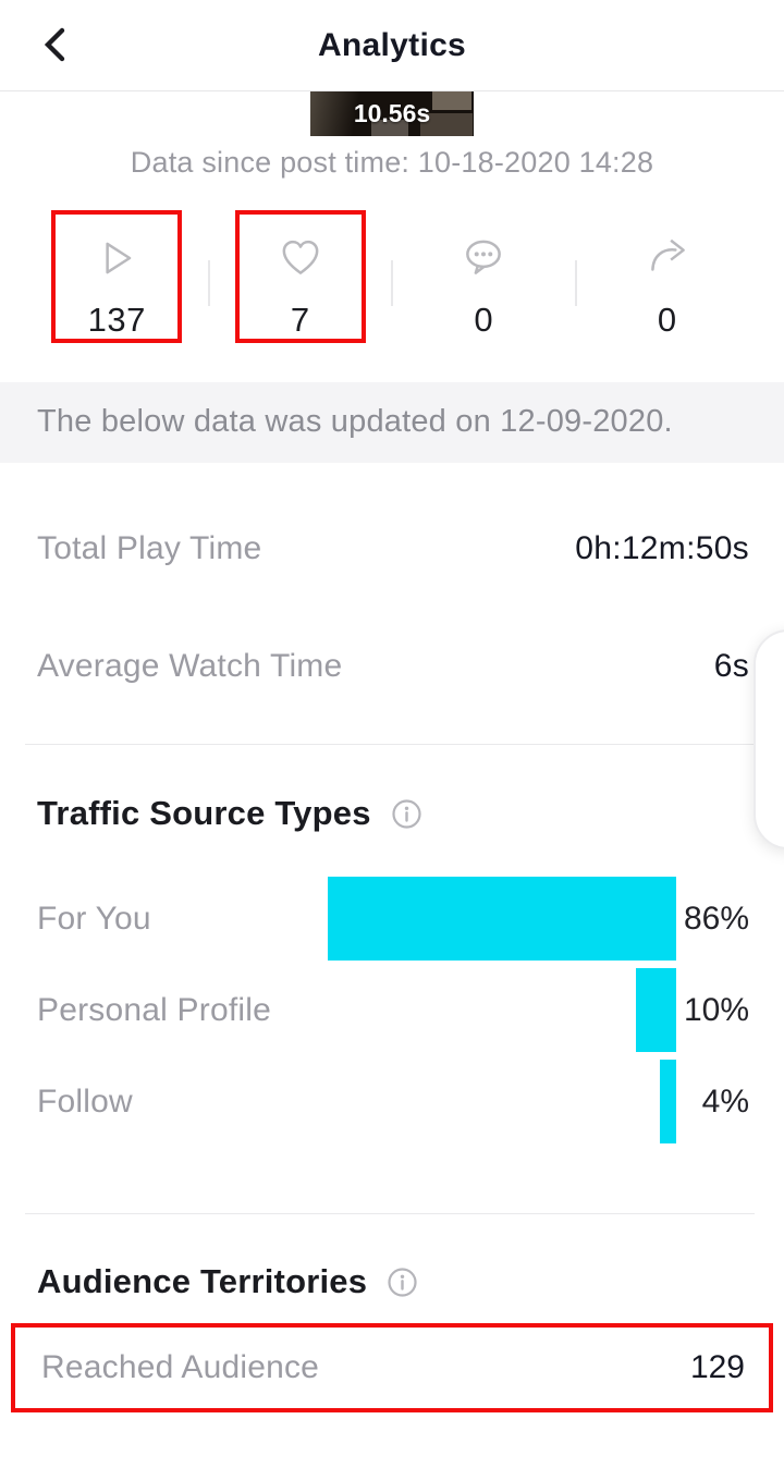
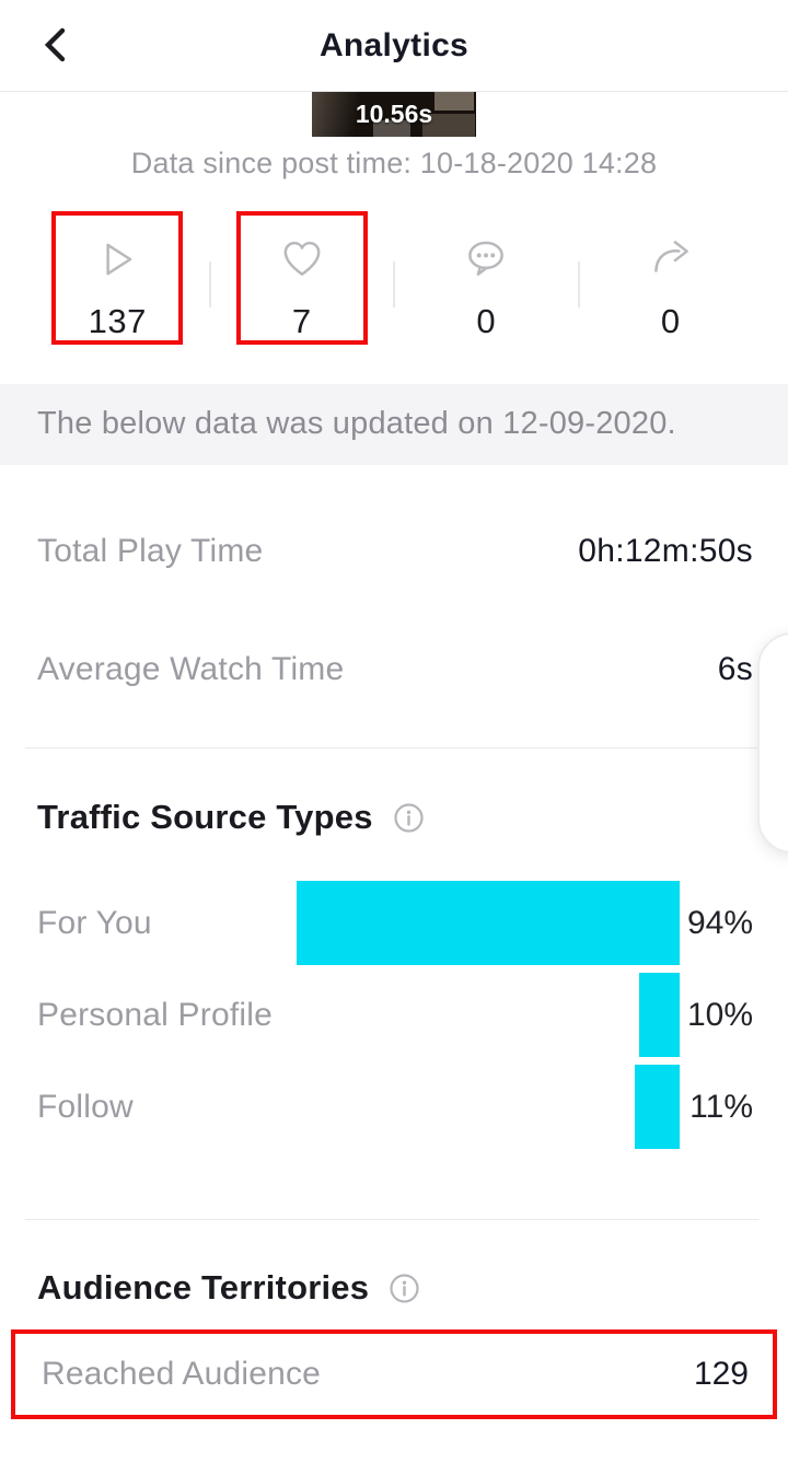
For You: 86% -> 94%
Follow: 4% -> 11%
